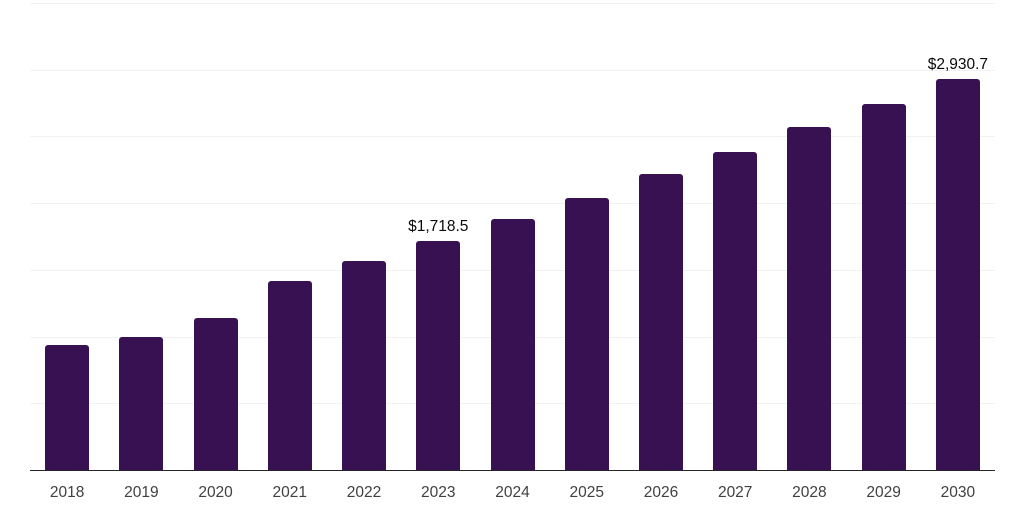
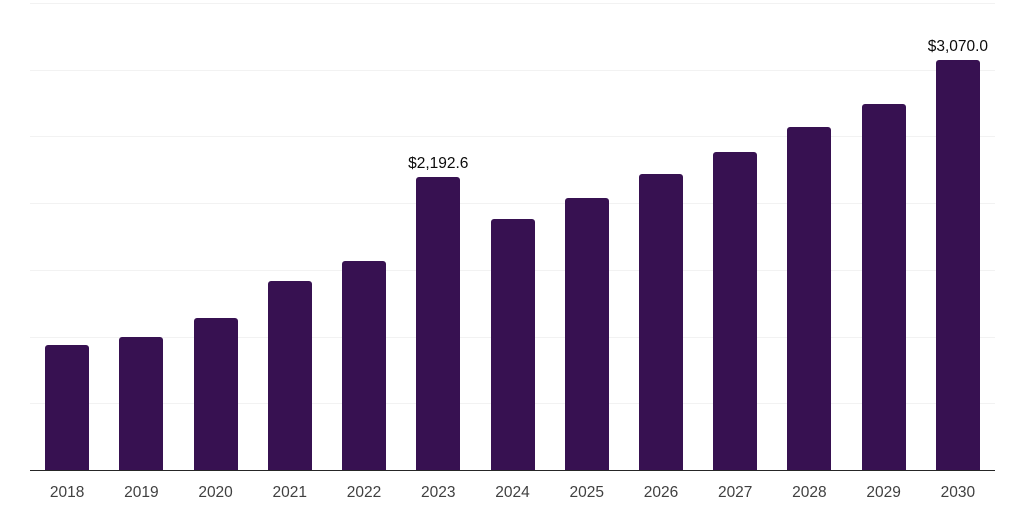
2023: $1,718.5 -> $2,192.6
2030: $2,930.7 -> $3,070.0
